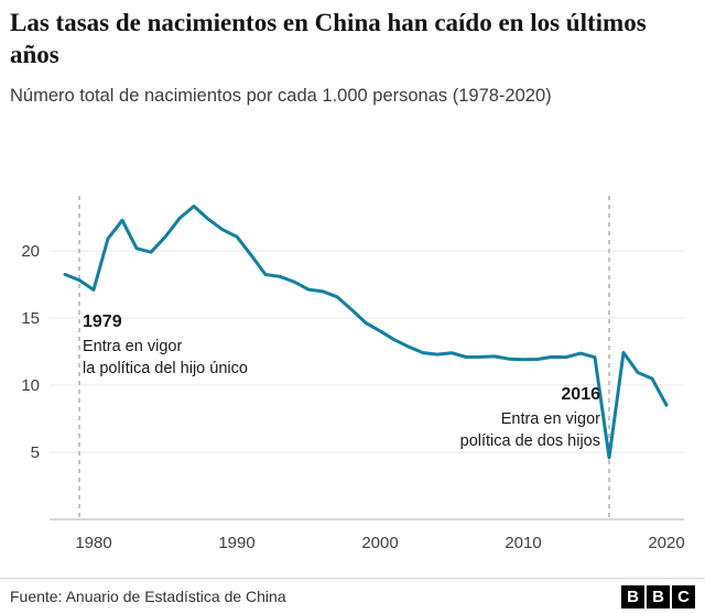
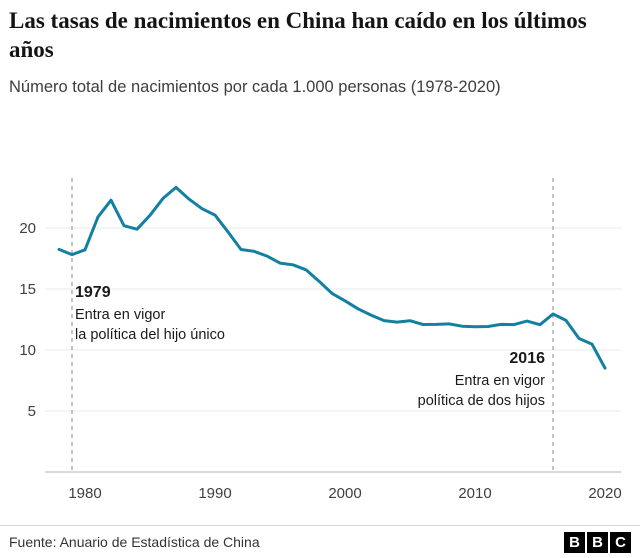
1980: 17.1 -> 18.2
2016: 4.6 -> 12.9
